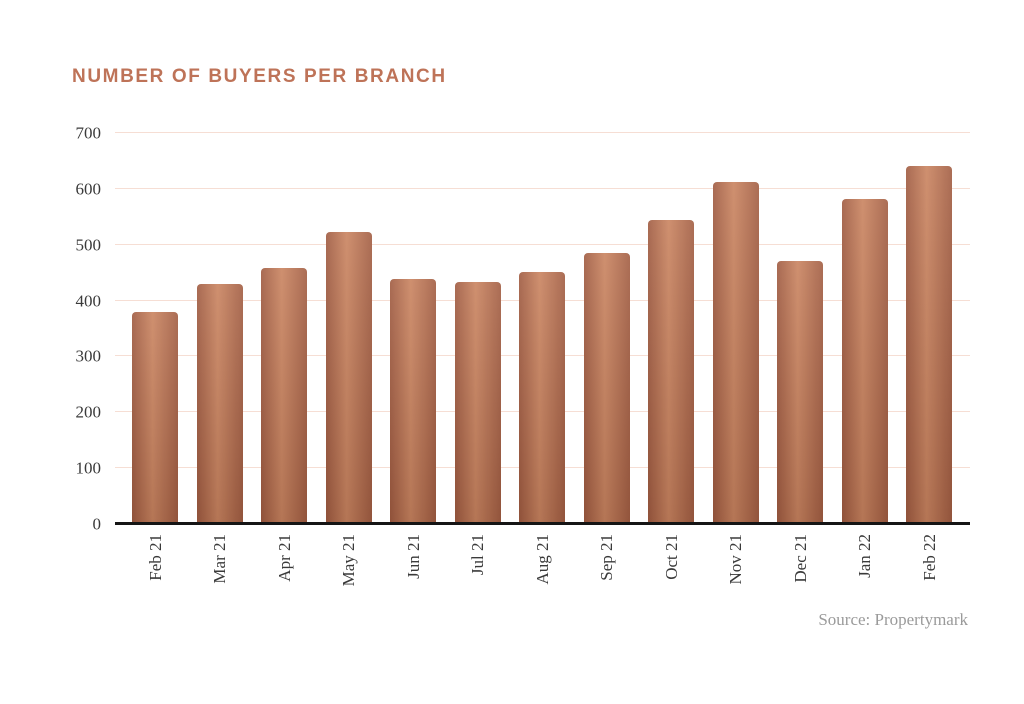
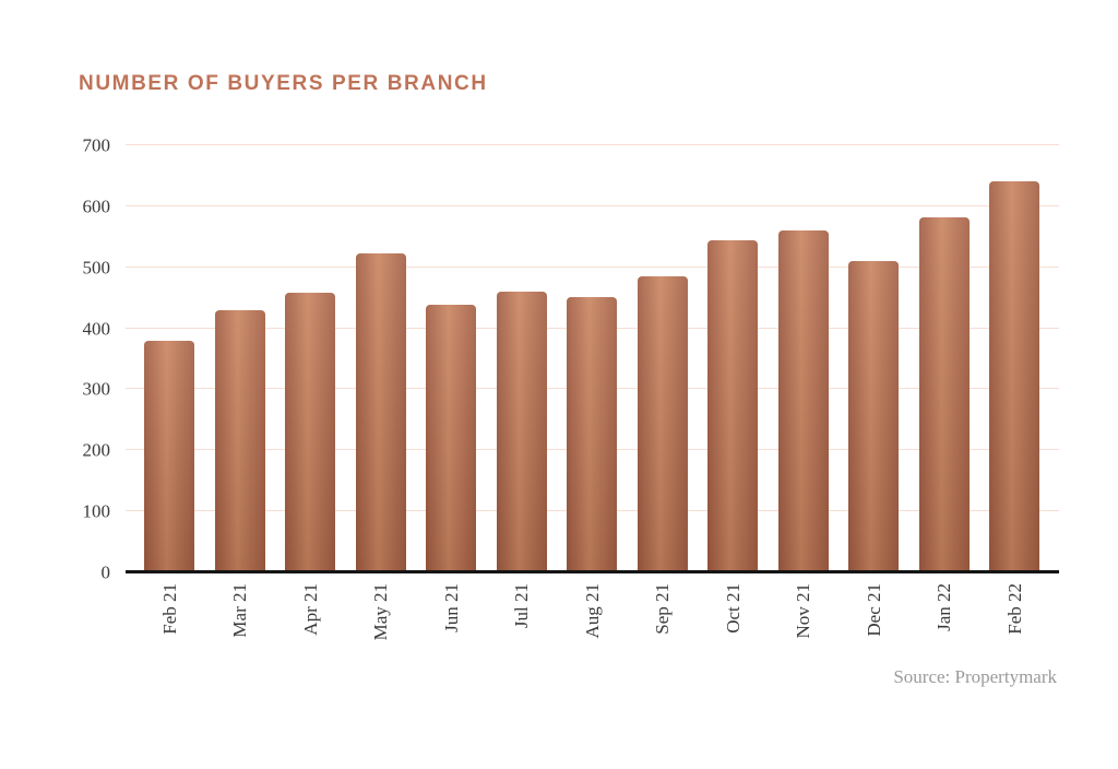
Jul 21: 430 -> 460
Nov 21: 610 -> 560
Dec 21: 470 -> 510
